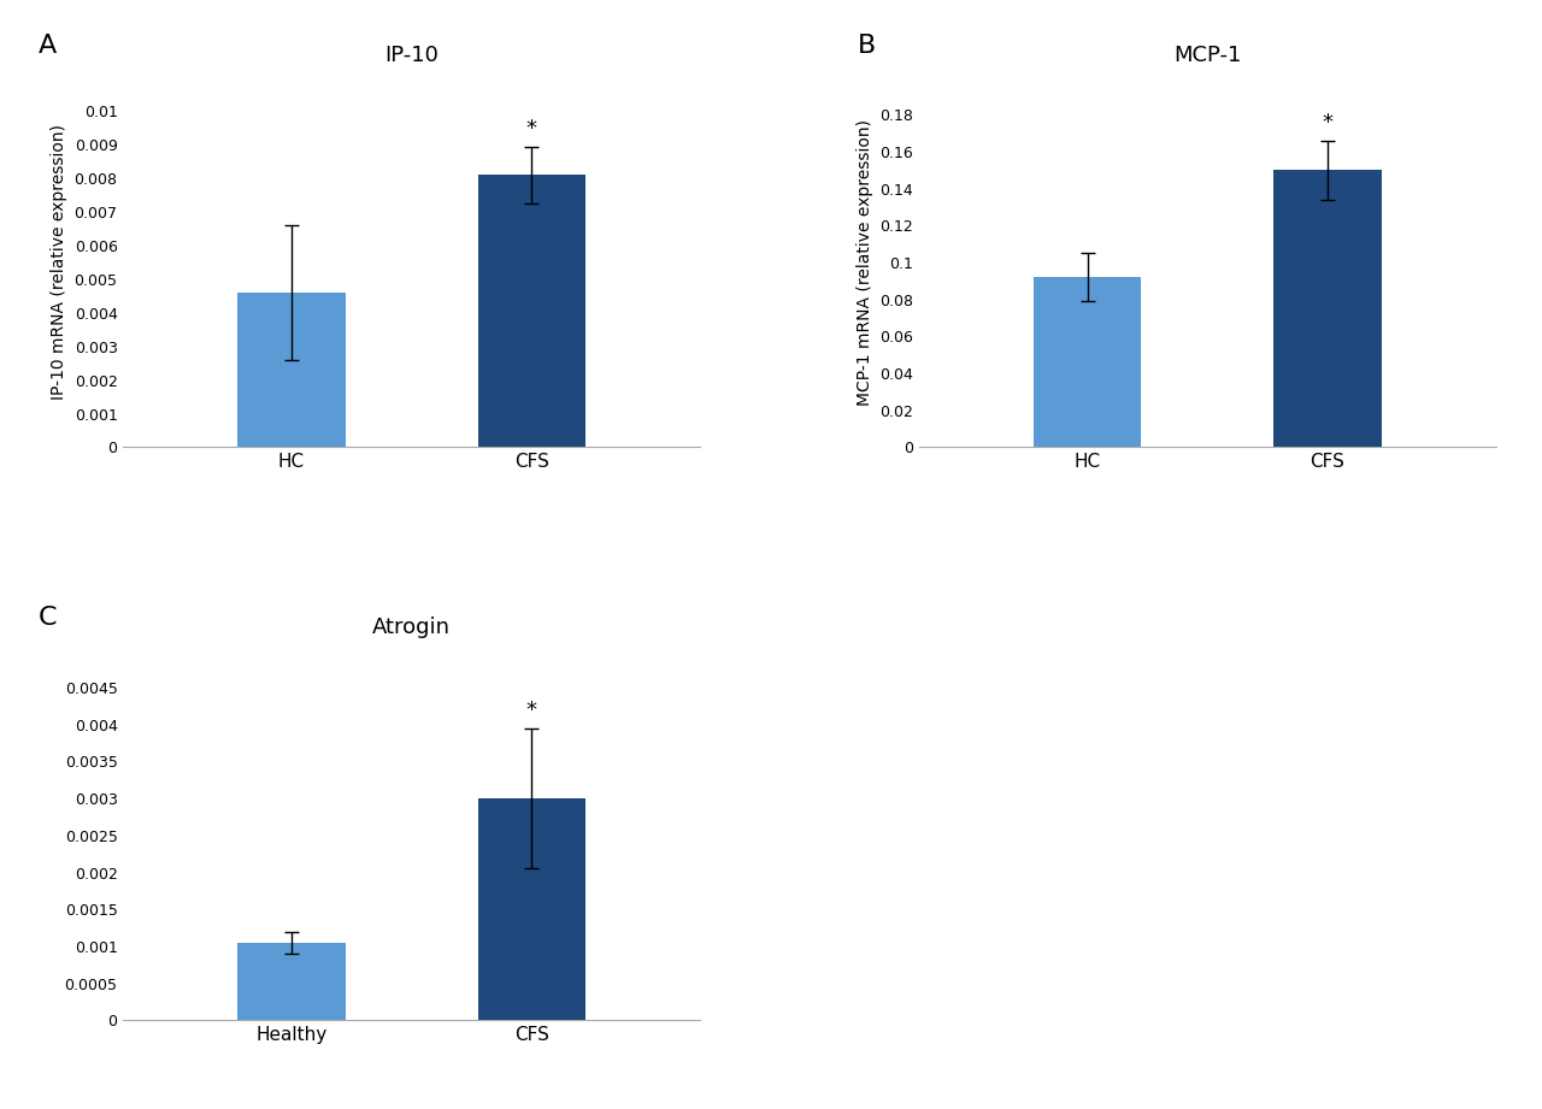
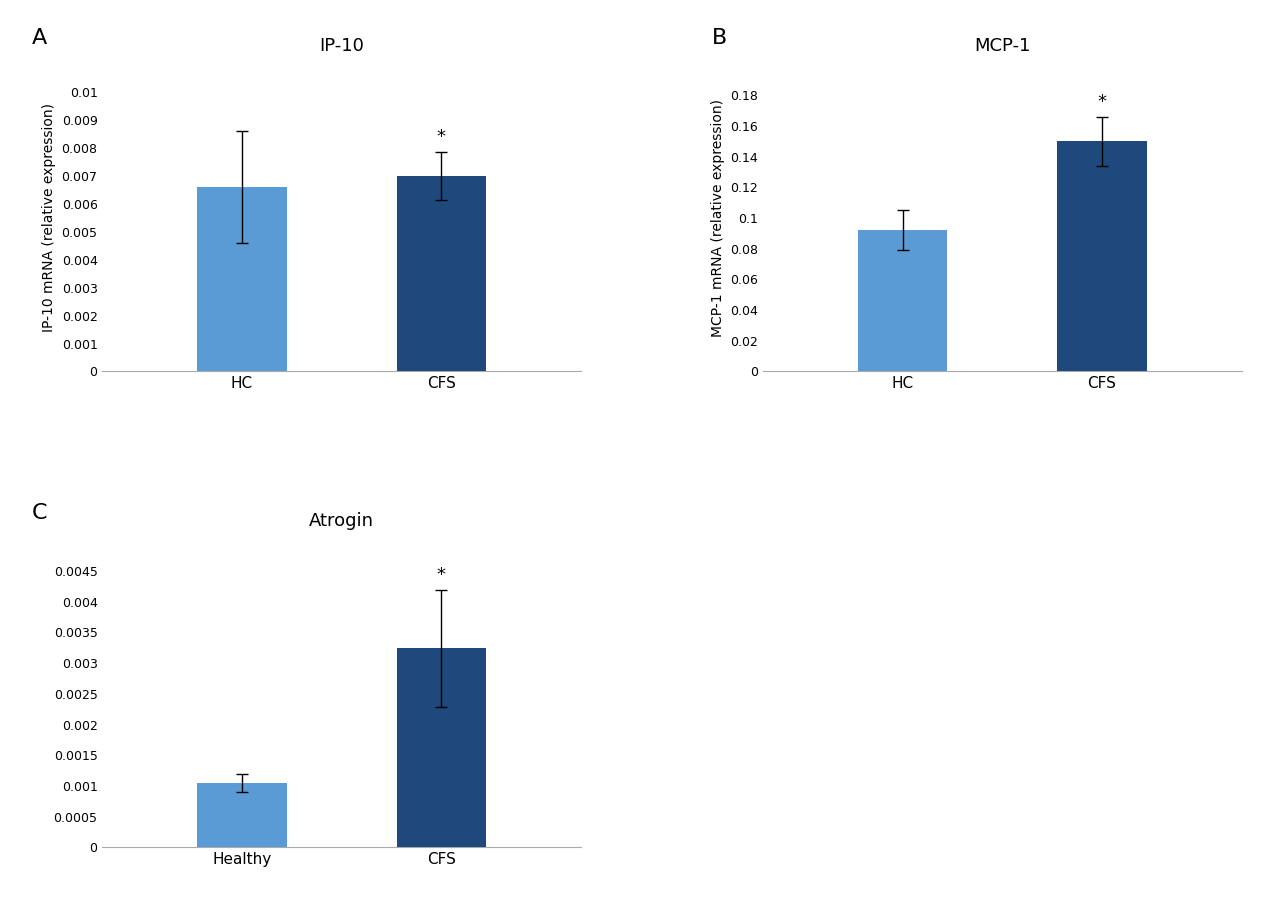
IP-10/HC: 0.0046 -> 0.0066
IP-10/CFS: 0.0081 -> 0.0070
Atrogin/CFS: 0.00300 -> 0.00324
